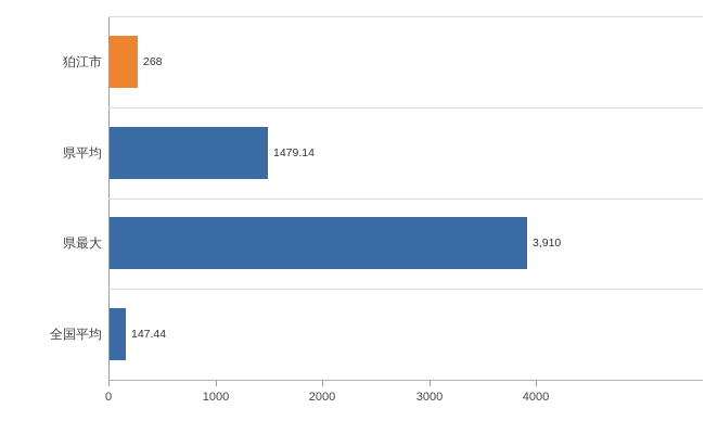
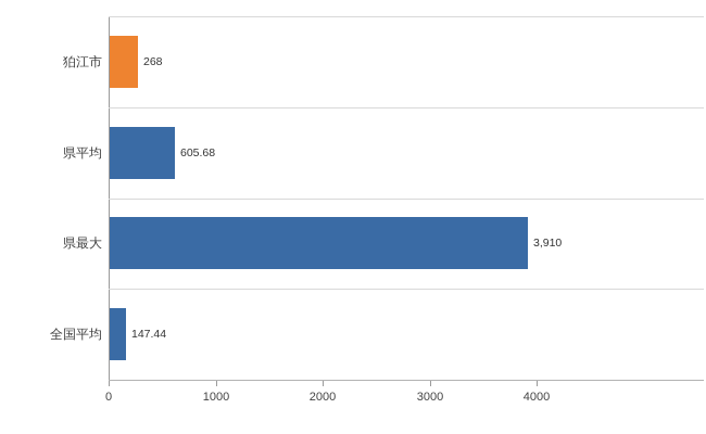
県平均: 1479.14 -> 605.68
